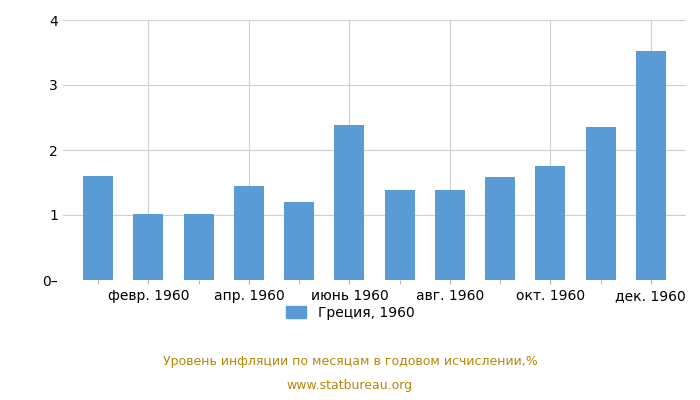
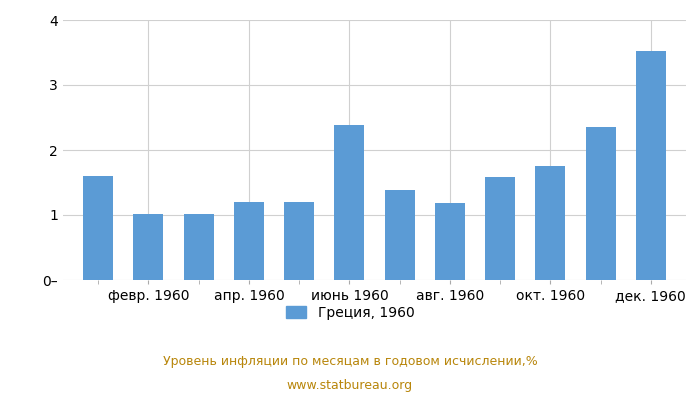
апр. 1960: 1.44 -> 1.20
авг. 1960: 1.38 -> 1.18
